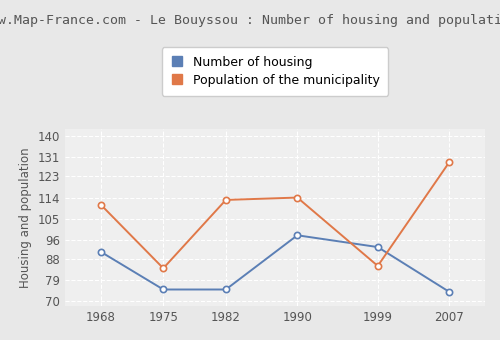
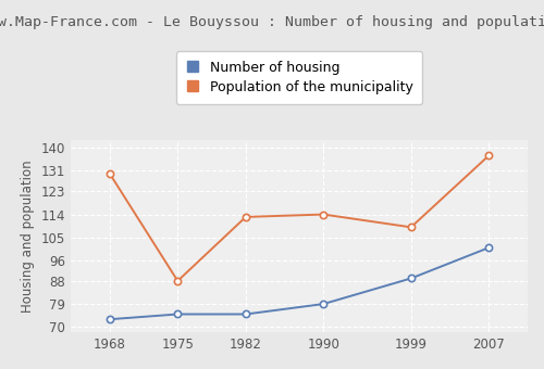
Number of housing/1968: 91 -> 73
Population of the municipality/1968: 111 -> 130
Population of the municipality/1975: 84 -> 88
Number of housing/1990: 98 -> 79
Number of housing/1999: 93 -> 89
Population of the municipality/1999: 85 -> 109
Number of housing/2007: 74 -> 101
Population of the municipality/2007: 129 -> 137
